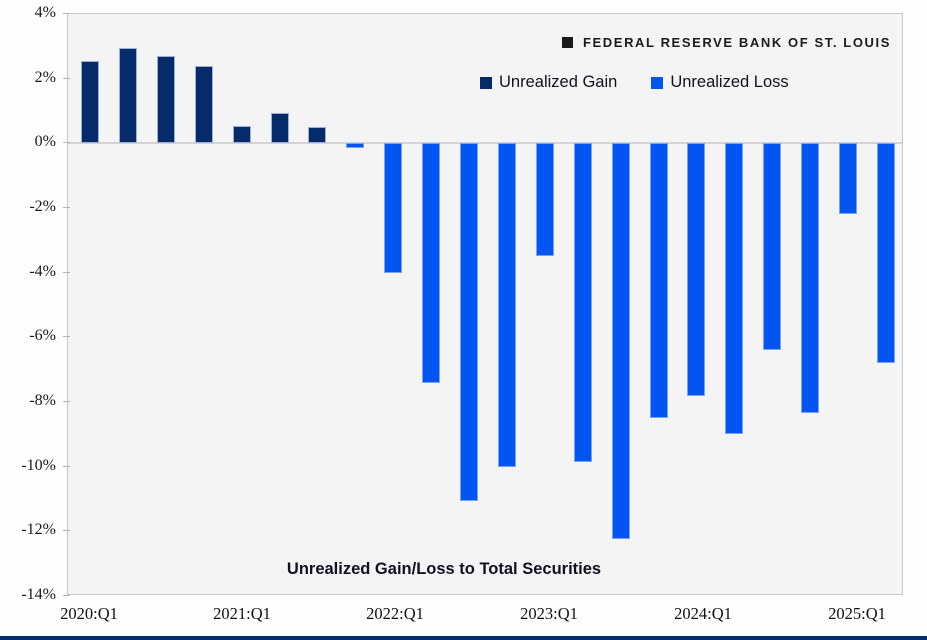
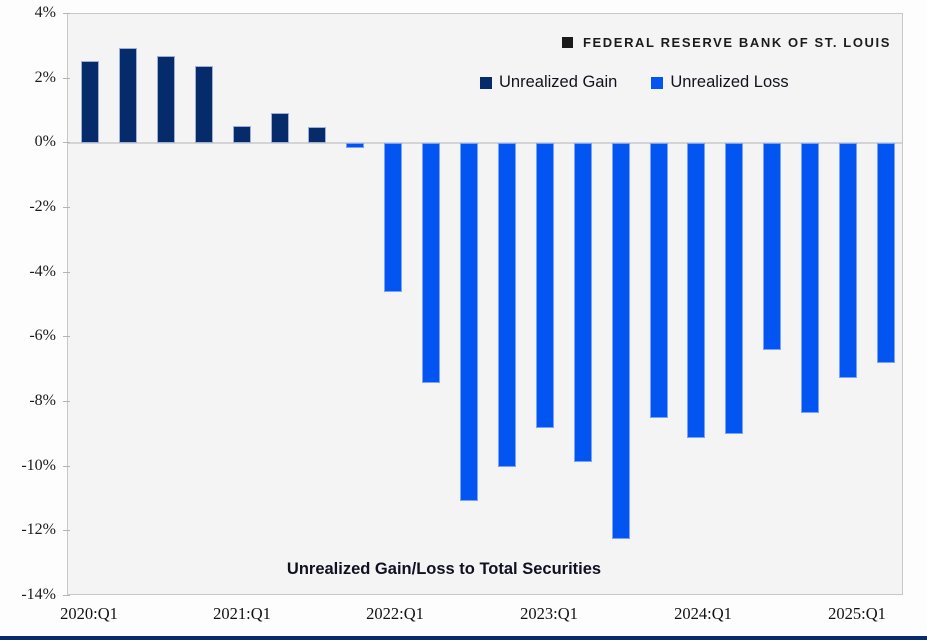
2022:Q1: -4.0% -> -4.6%
2023:Q1: -3.5% -> -8.8%
2024:Q1: -7.8% -> -9.1%
2025:Q1: -2.2% -> -7.2%
